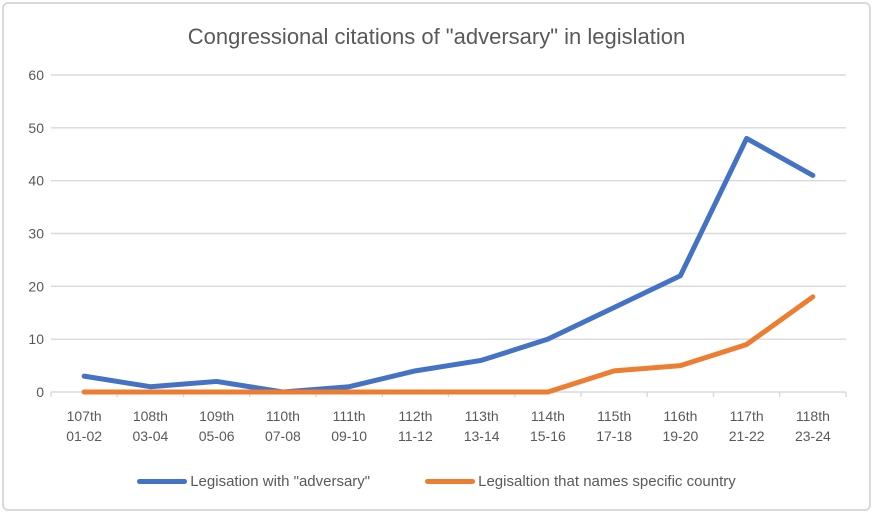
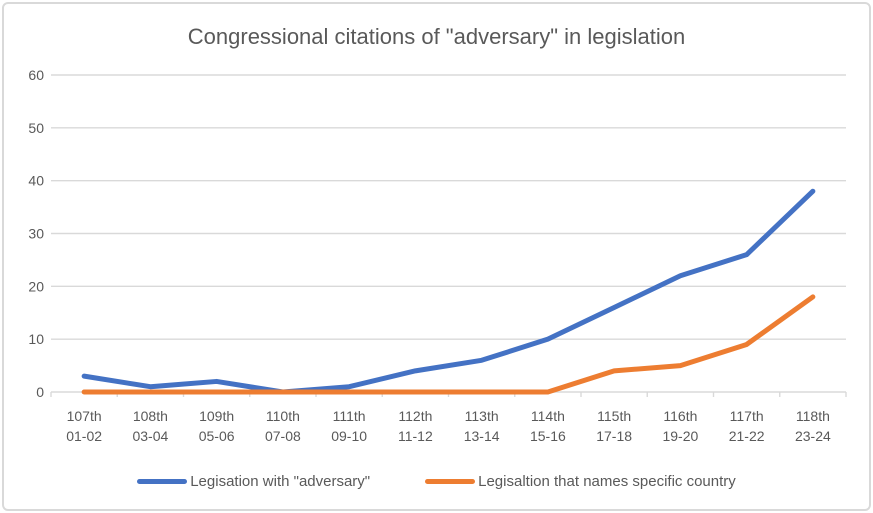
Legisation with "adversary"/117th: 48 -> 26
Legisation with "adversary"/118th: 41 -> 38
